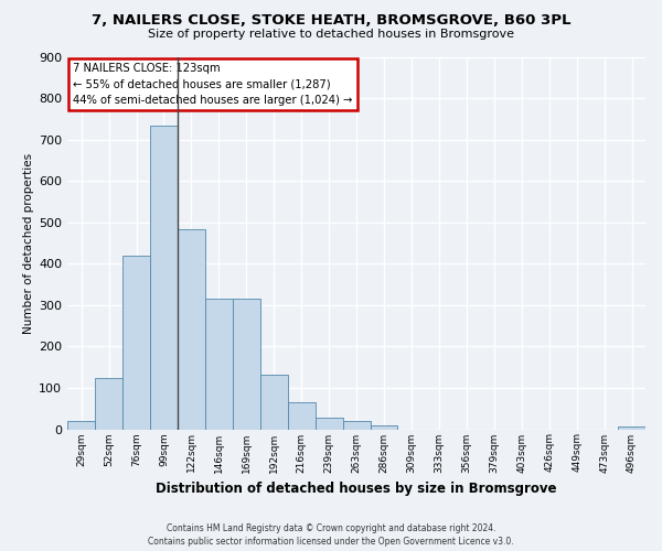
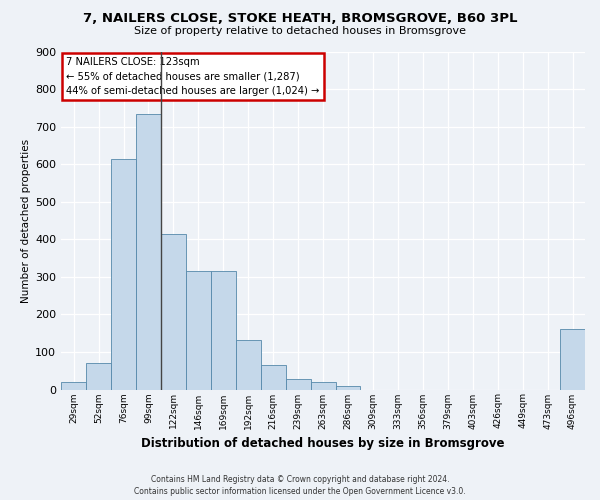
52sqm: 125 -> 70
76sqm: 420 -> 615
122sqm: 482 -> 415
496sqm: 8 -> 160
